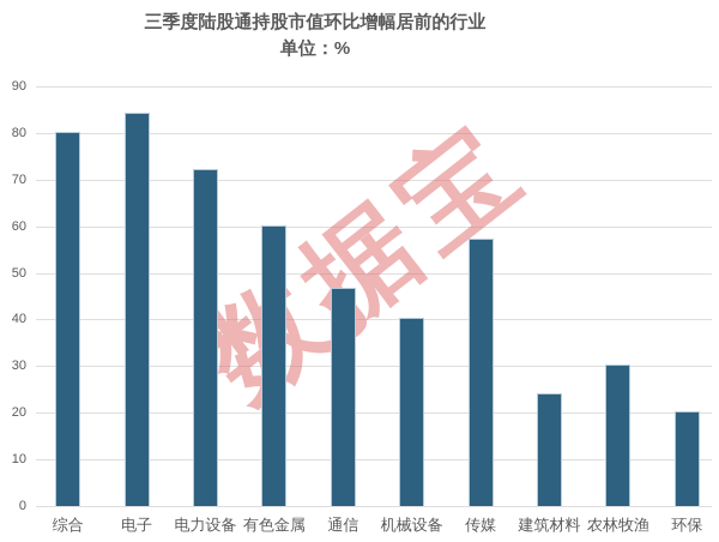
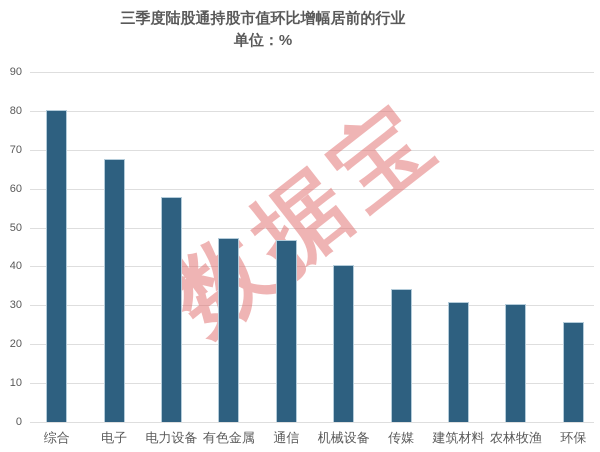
电子: 84 -> 68
电力设备: 72 -> 58
有色金属: 60 -> 47
传媒: 57 -> 34
建筑材料: 24 -> 30
环保: 20 -> 26
